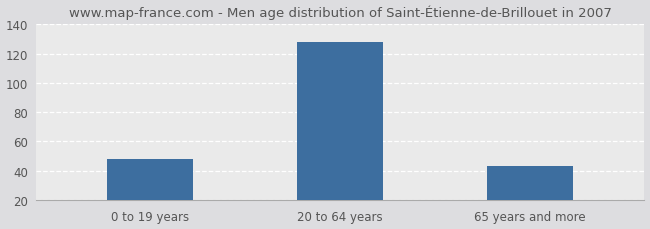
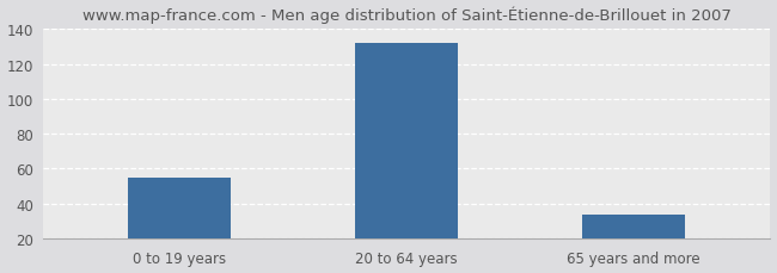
0 to 19 years: 48 -> 55
20 to 64 years: 128 -> 132
65 years and more: 43 -> 34
